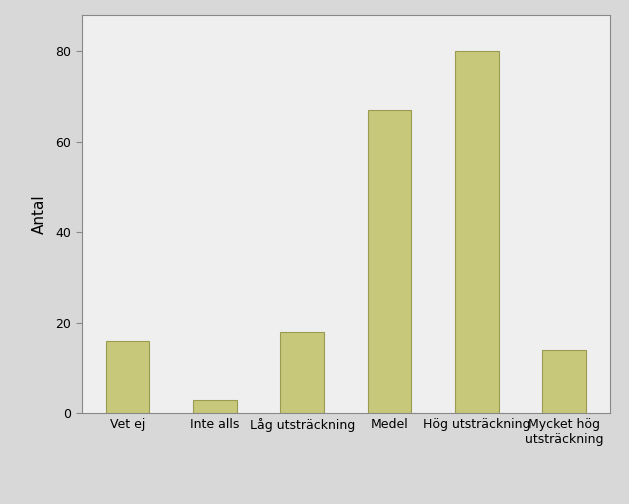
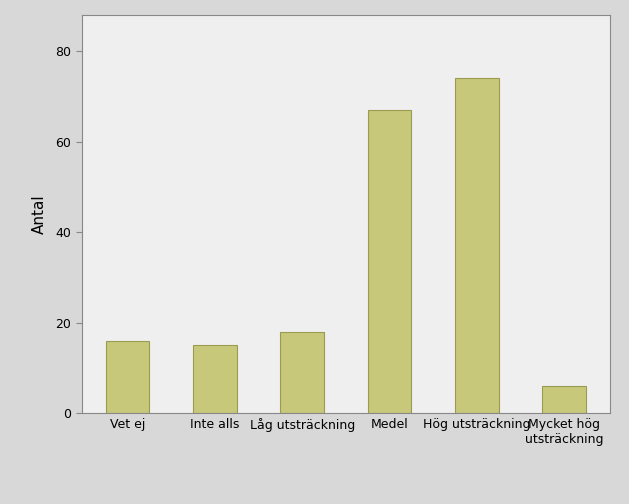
Inte alls: 3 -> 15
Hög utsträckning: 80 -> 74
Mycket hög utsträckning: 14 -> 6
